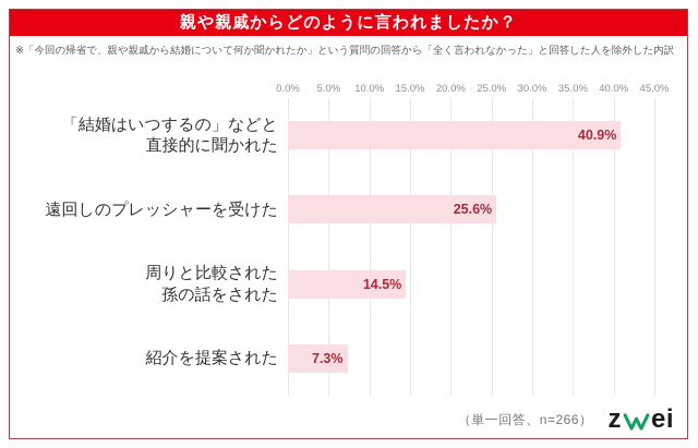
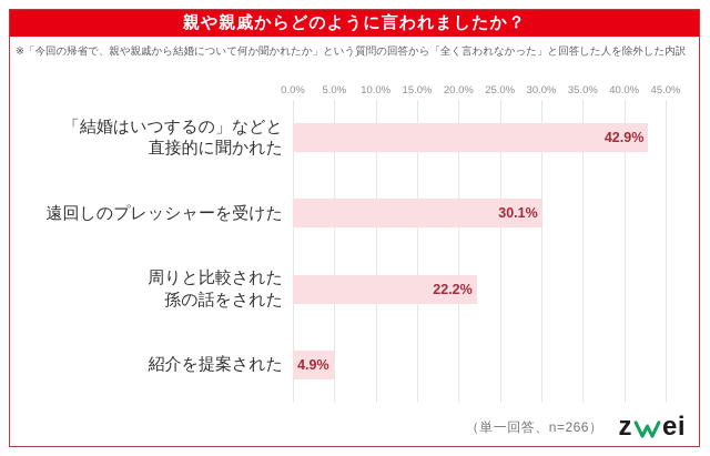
「結婚はいつするの」などと 直接的に聞かれた: 40.9% -> 42.9%
遠回しのプレッシャーを受けた: 25.6% -> 30.1%
周りと比較された 孫の話をされた: 14.5% -> 22.2%
紹介を提案された: 7.3% -> 4.9%
